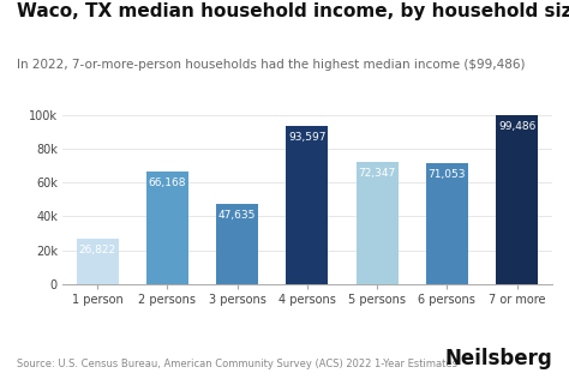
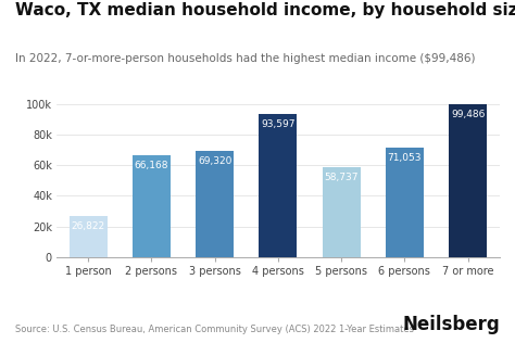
3 persons: 47,635 -> 69,320
5 persons: 72,347 -> 58,737
